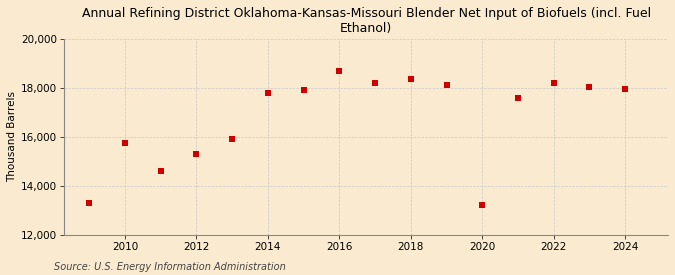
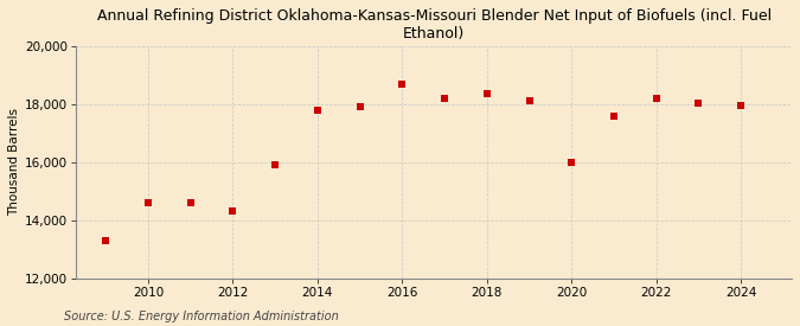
2010: 15,750 -> 14,600
2012: 15,300 -> 14,300
2020: 13,200 -> 16,000
